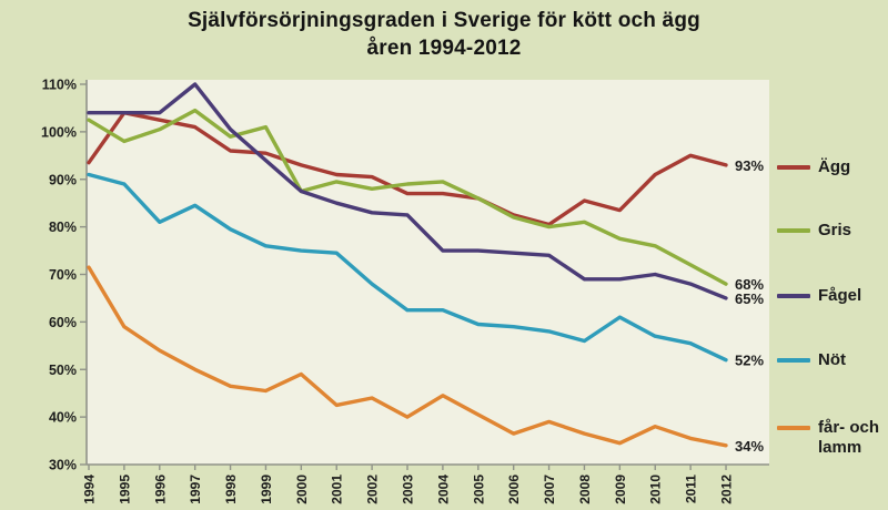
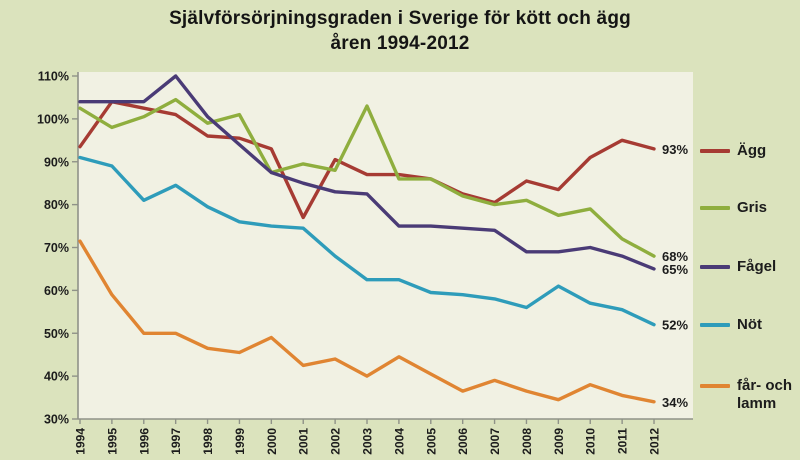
får- och lamm/1996: 54% -> 50%
Ägg/2001: 91% -> 77%
Gris/2003: 89% -> 103%
Gris/2004: 90% -> 86%
Gris/2010: 76% -> 79%
